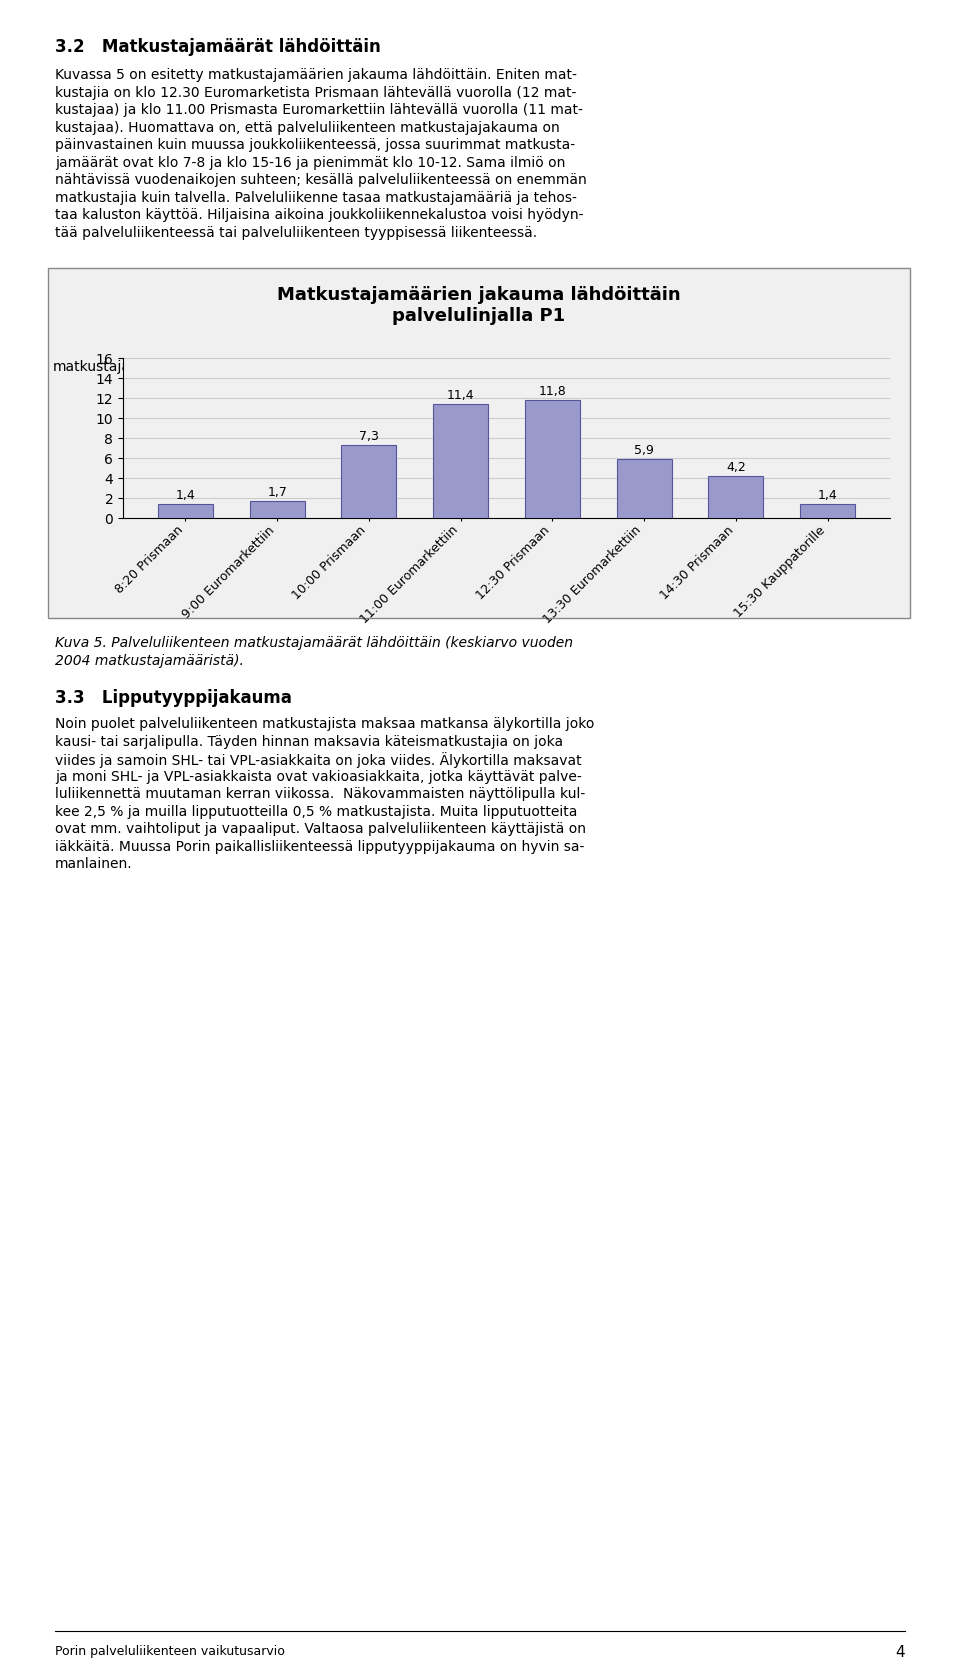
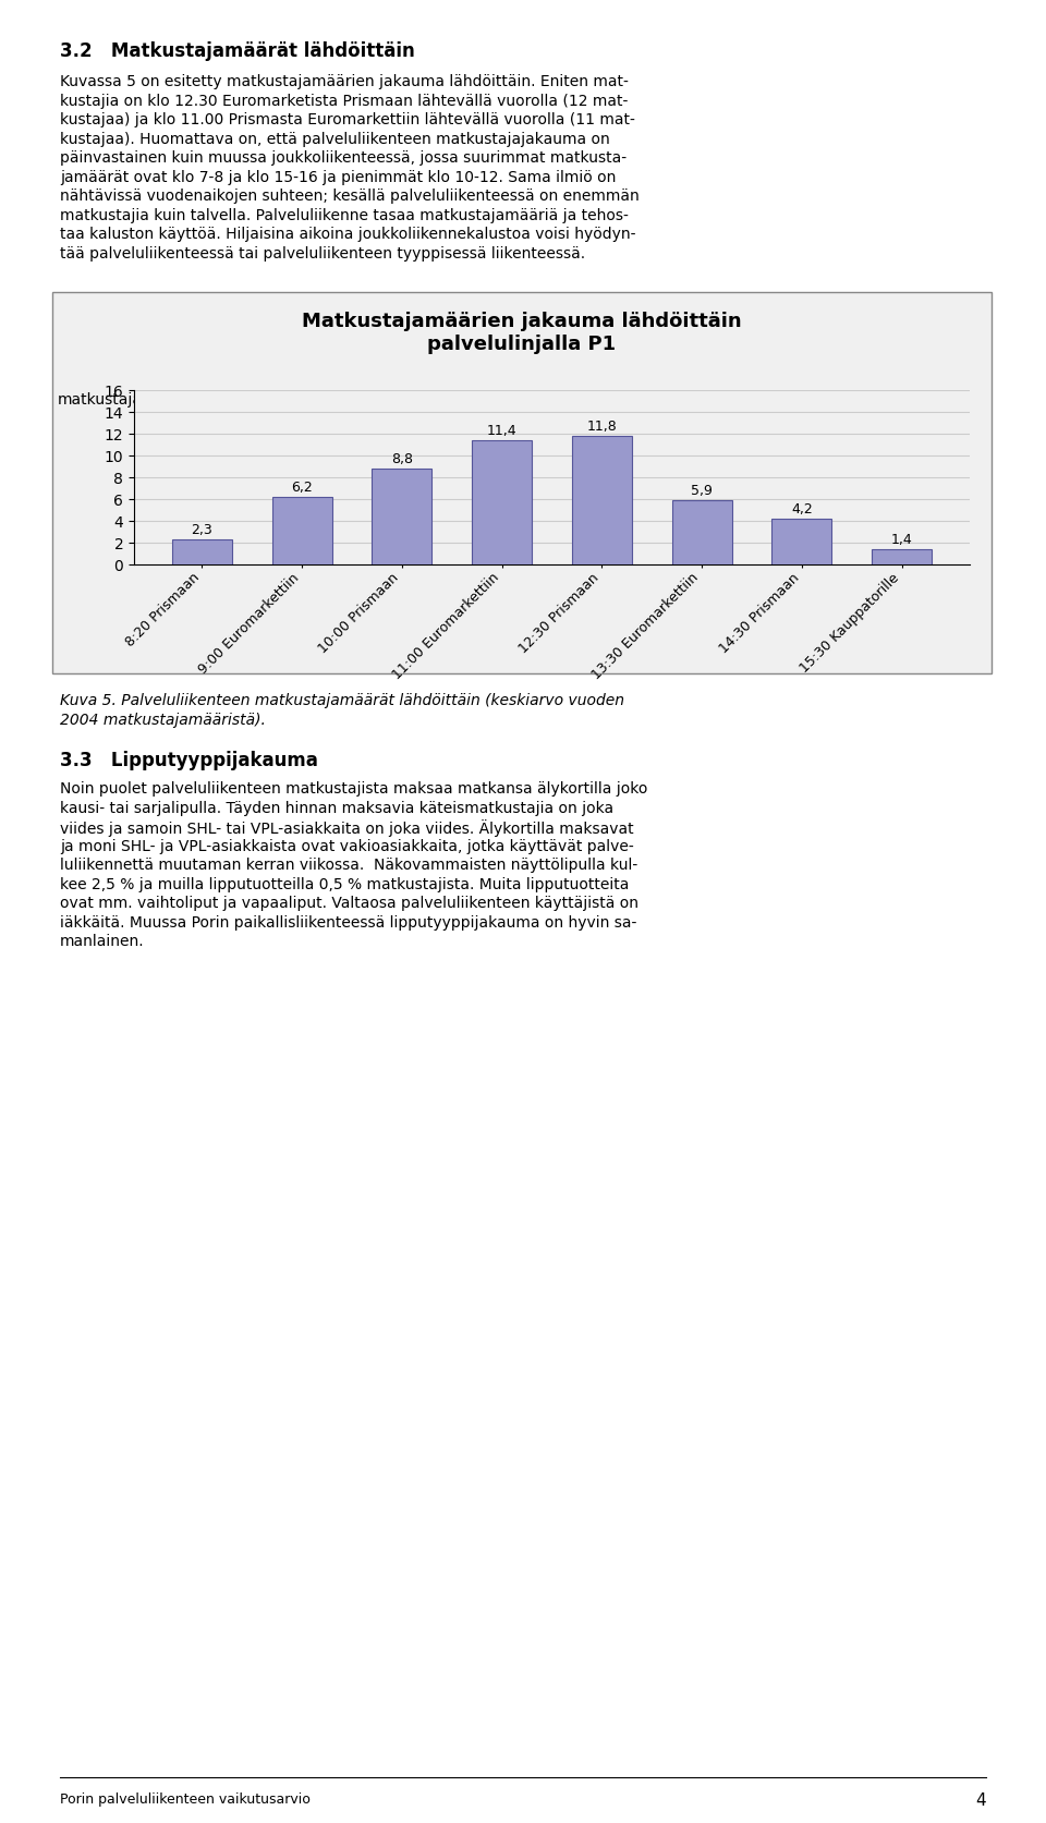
8:20 Prismaan: 1,4 -> 2,3
9:00 Euromarkettiin: 1,7 -> 6,2
10:00 Prismaan: 7,3 -> 8,8
